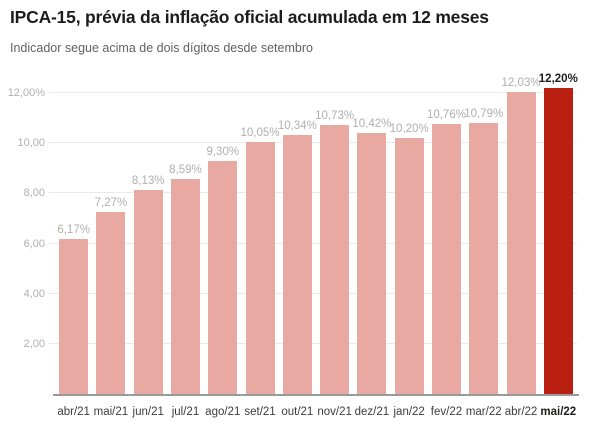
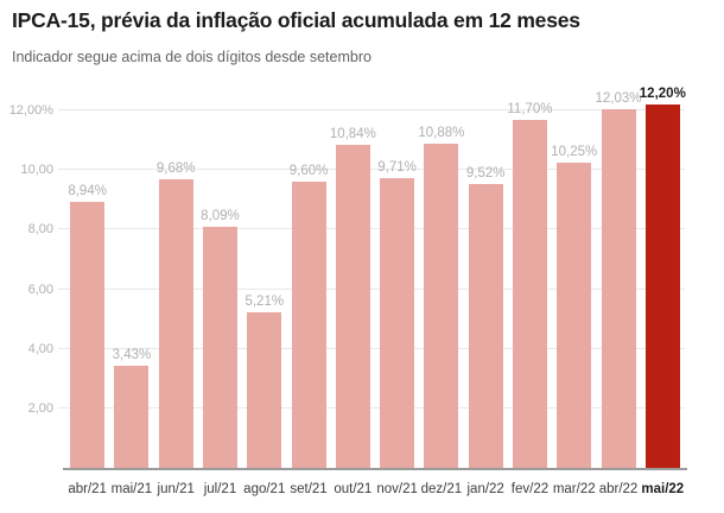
abr/21: 6,17% -> 8,94%
mai/21: 7,27% -> 3,43%
jun/21: 8,13% -> 9,68%
jul/21: 8,59% -> 8,09%
ago/21: 9,30% -> 5,21%
set/21: 10,05% -> 9,60%
out/21: 10,34% -> 10,84%
nov/21: 10,73% -> 9,71%
dez/21: 10,42% -> 10,88%
jan/22: 10,20% -> 9,52%
fev/22: 10,76% -> 11,70%
mar/22: 10,79% -> 10,25%
